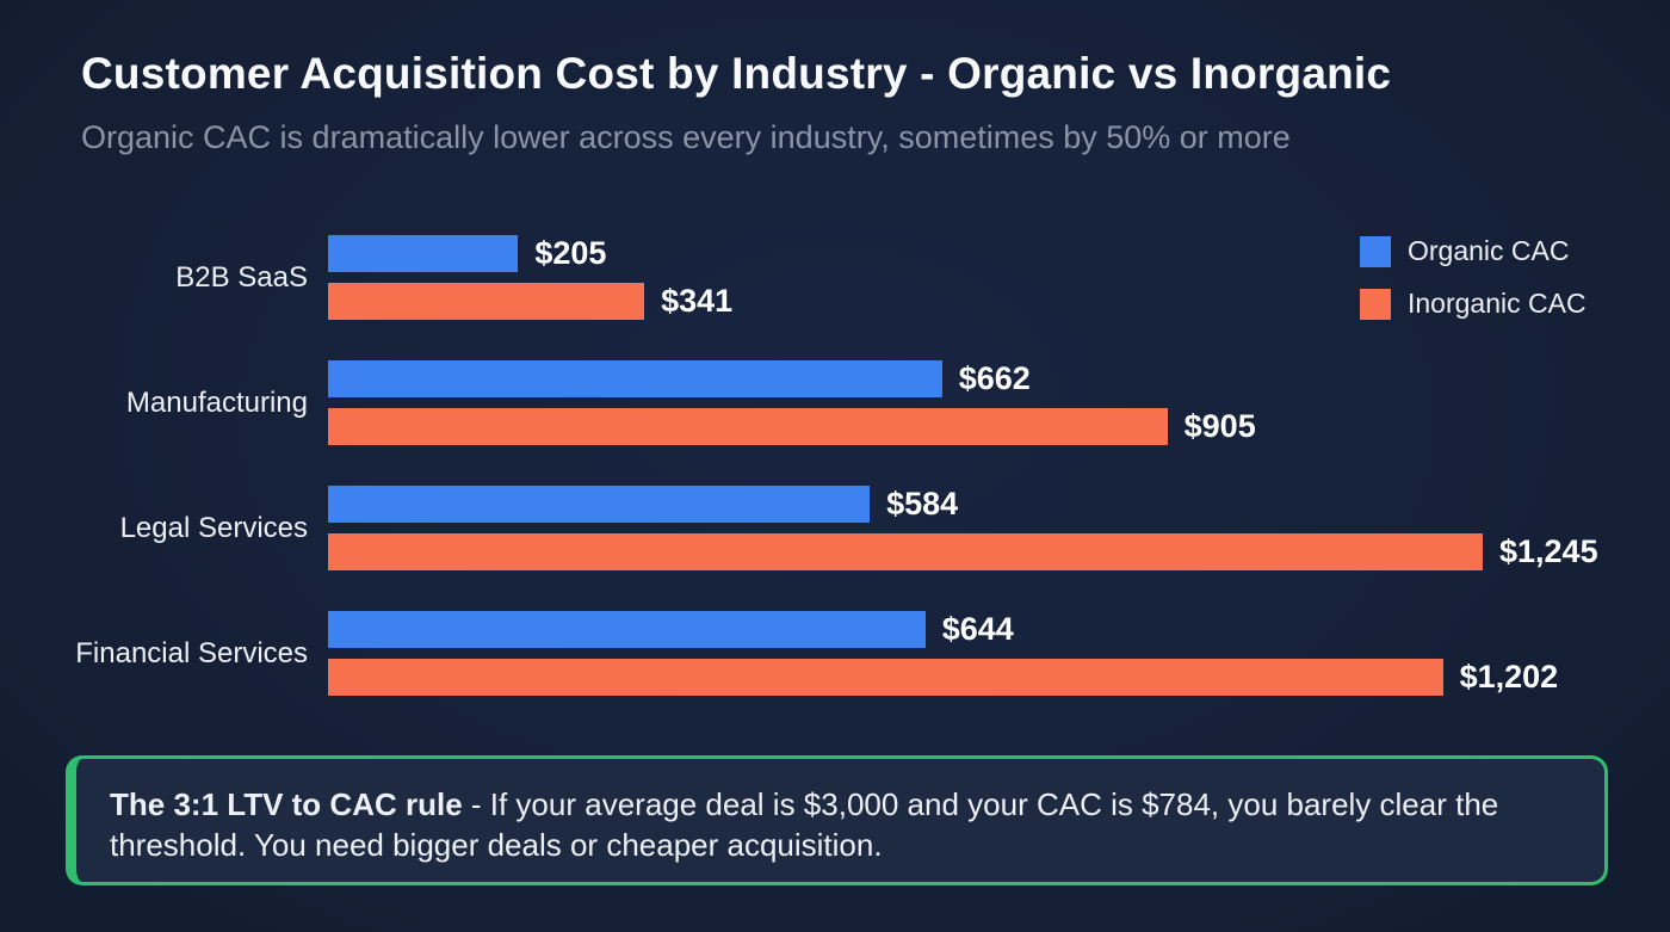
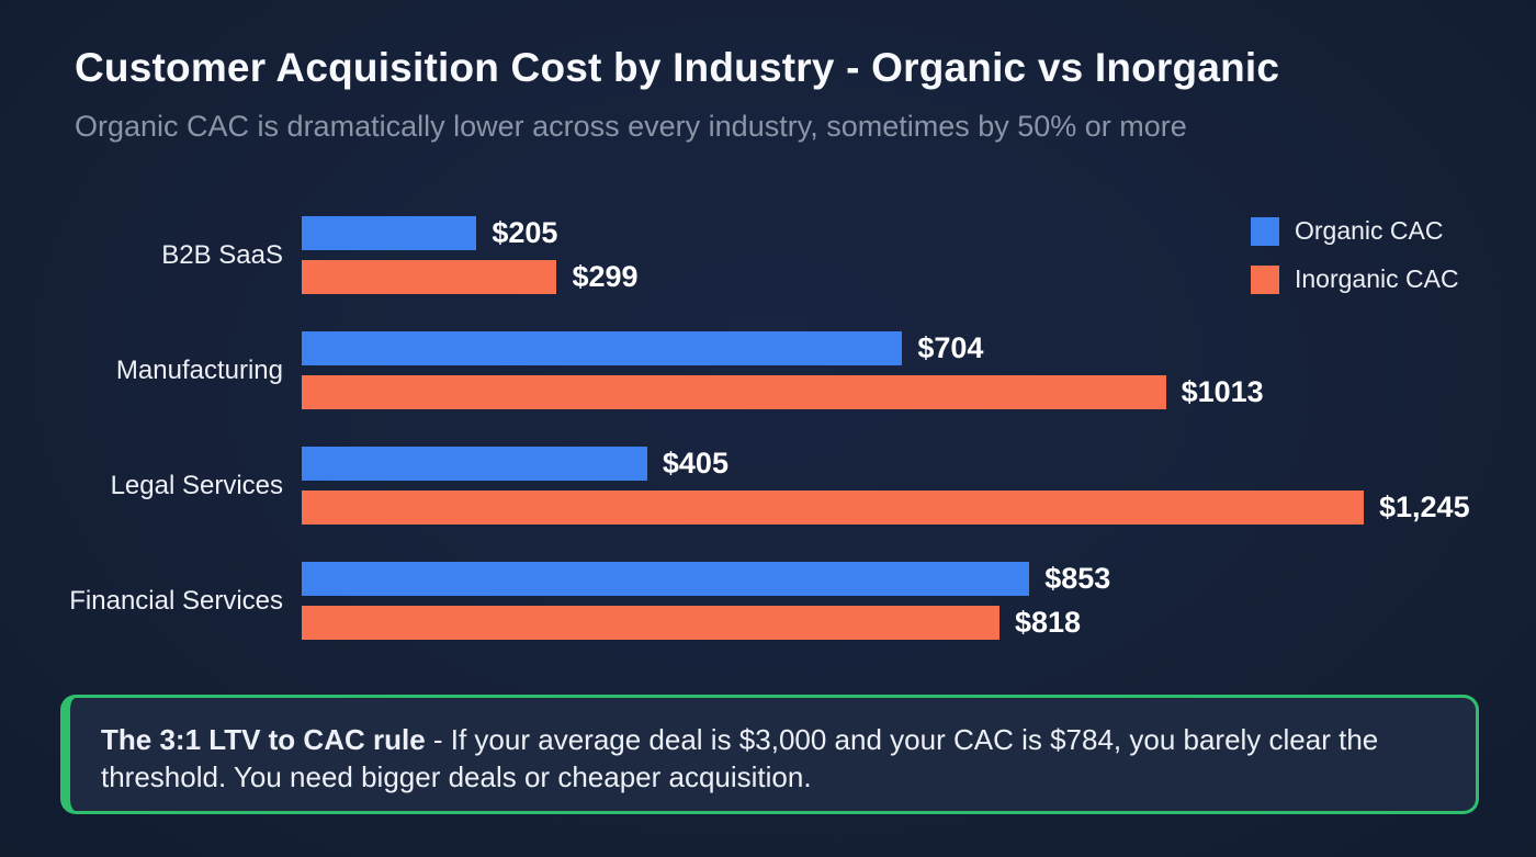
Inorganic CAC/B2B SaaS: $341 -> $299
Organic CAC/Manufacturing: $662 -> $704
Inorganic CAC/Manufacturing: $905 -> $1013
Organic CAC/Legal Services: $584 -> $405
Organic CAC/Financial Services: $644 -> $853
Inorganic CAC/Financial Services: $1,202 -> $818
